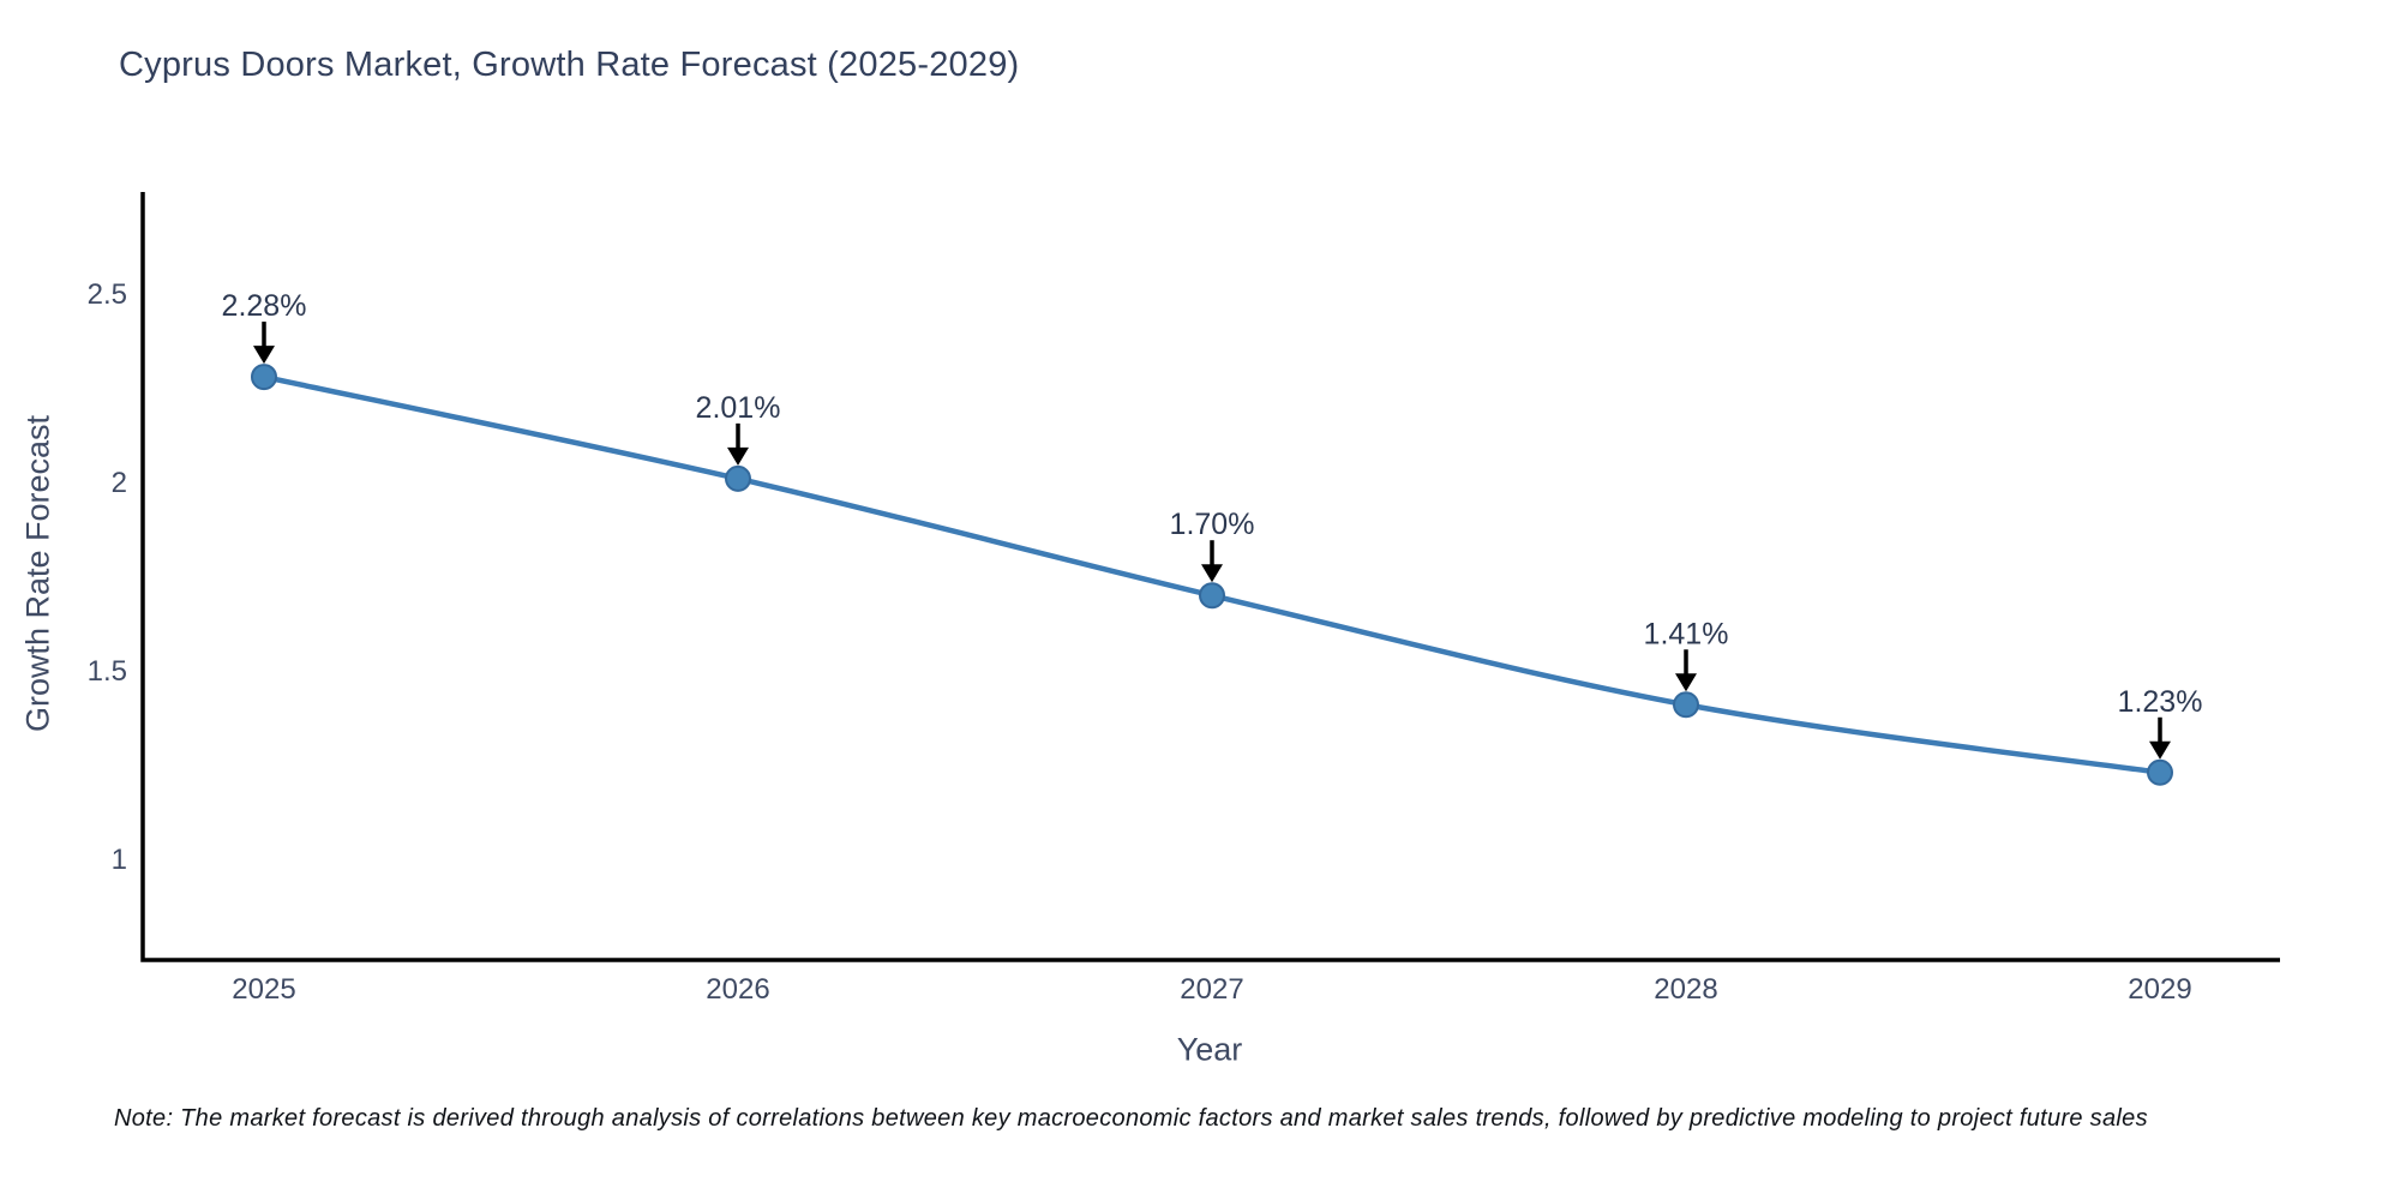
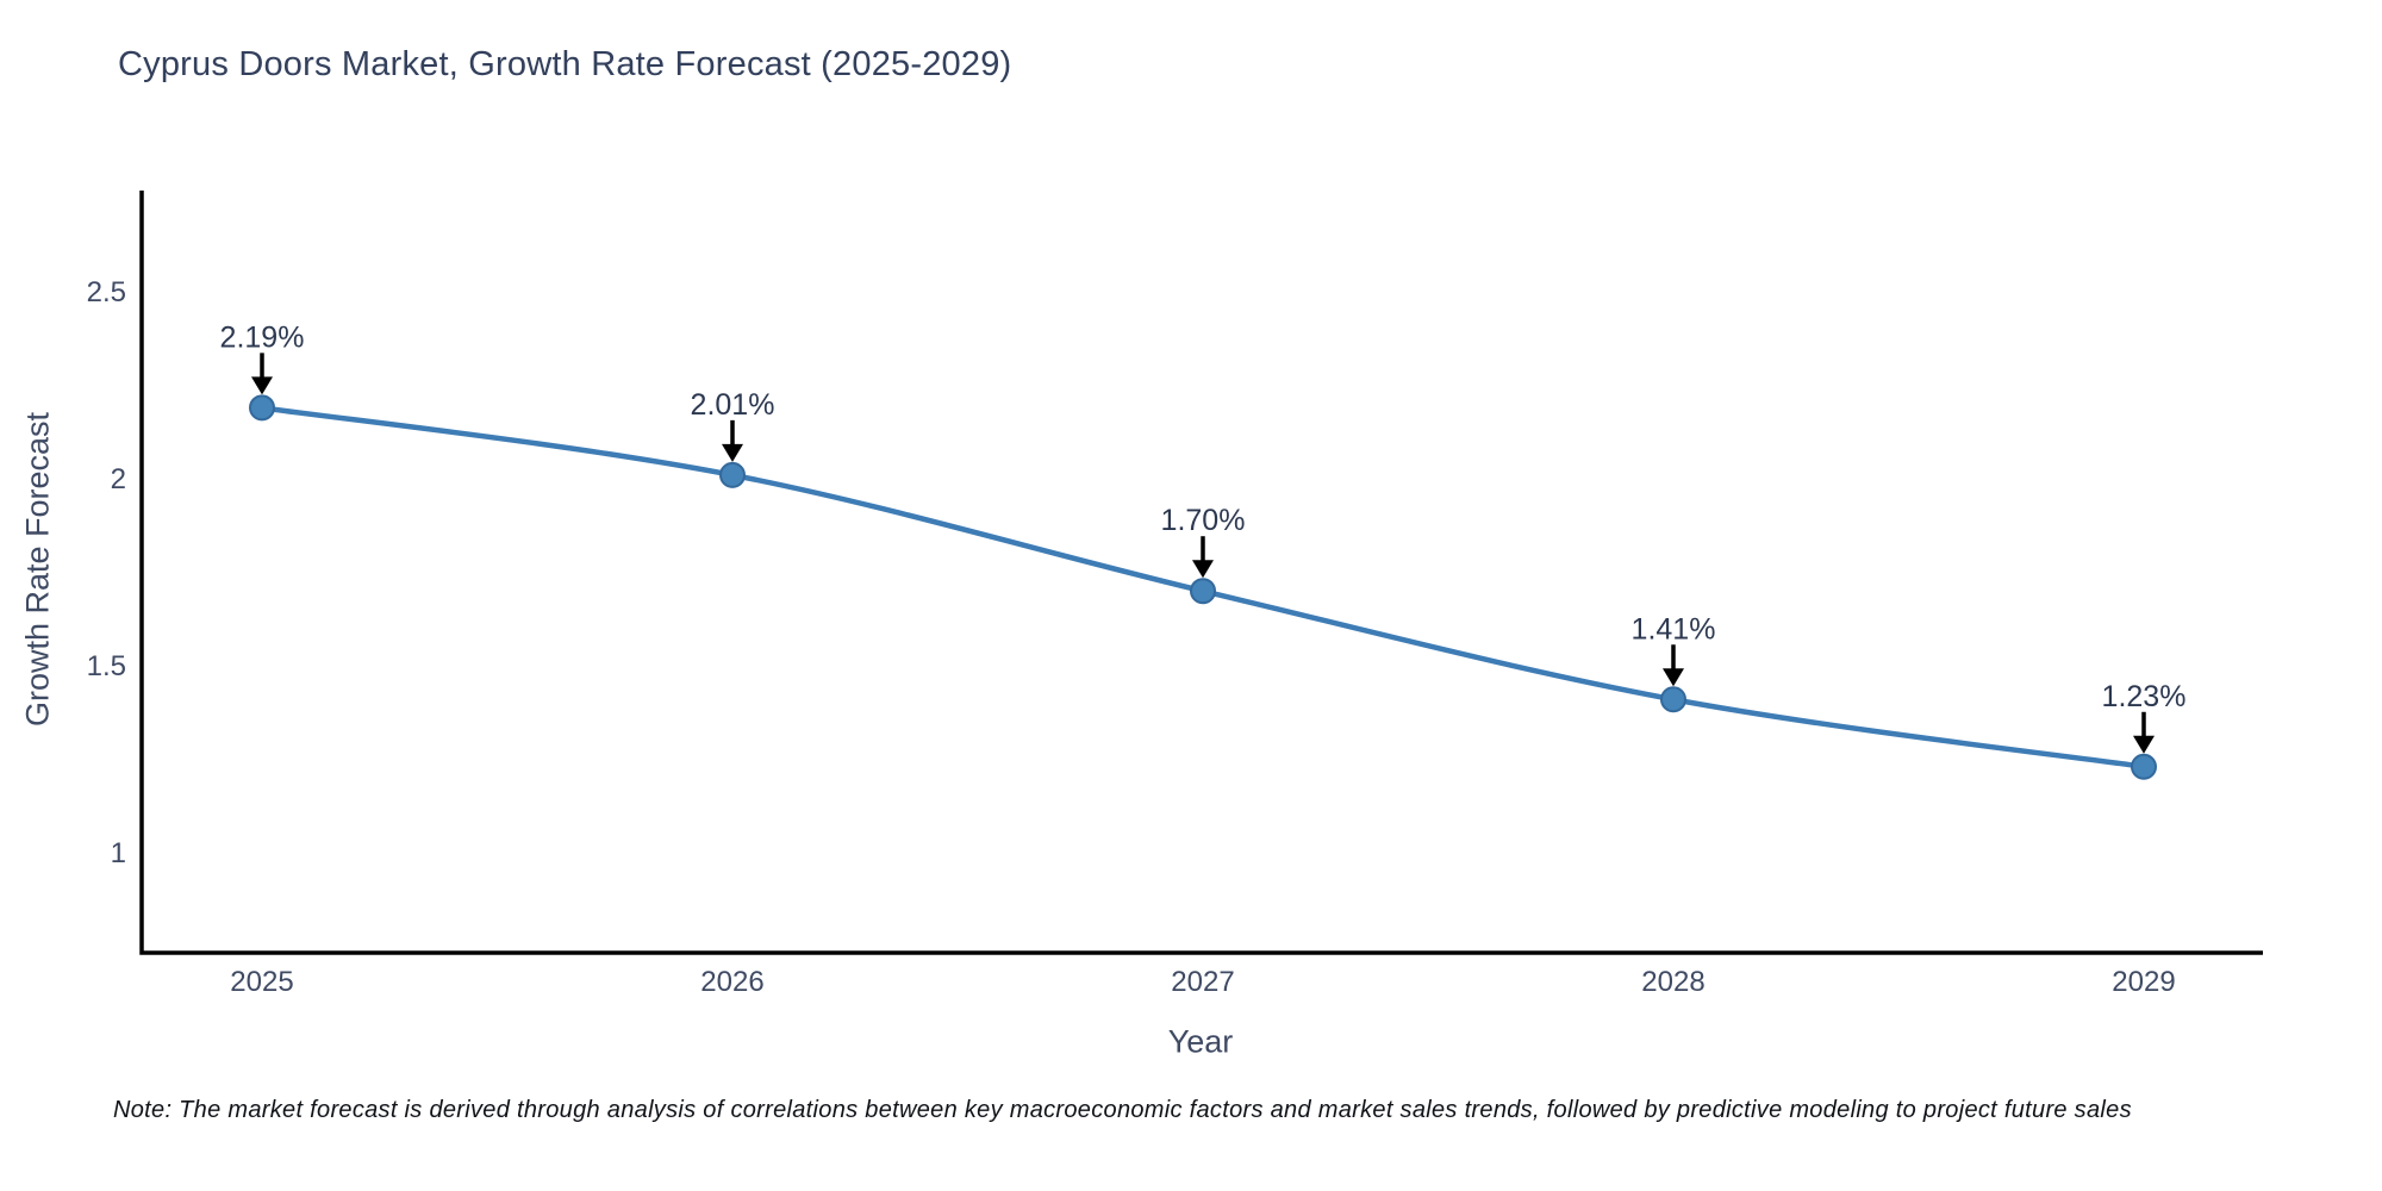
2025: 2.28% -> 2.19%
